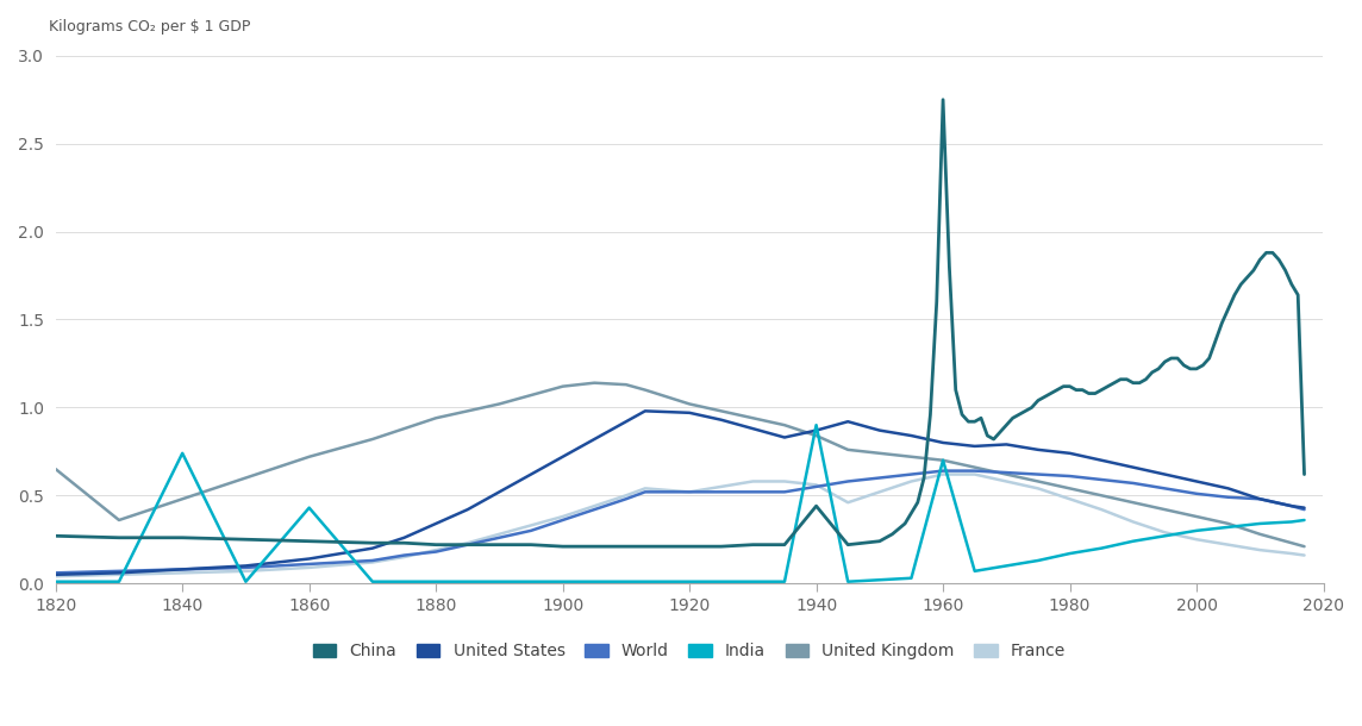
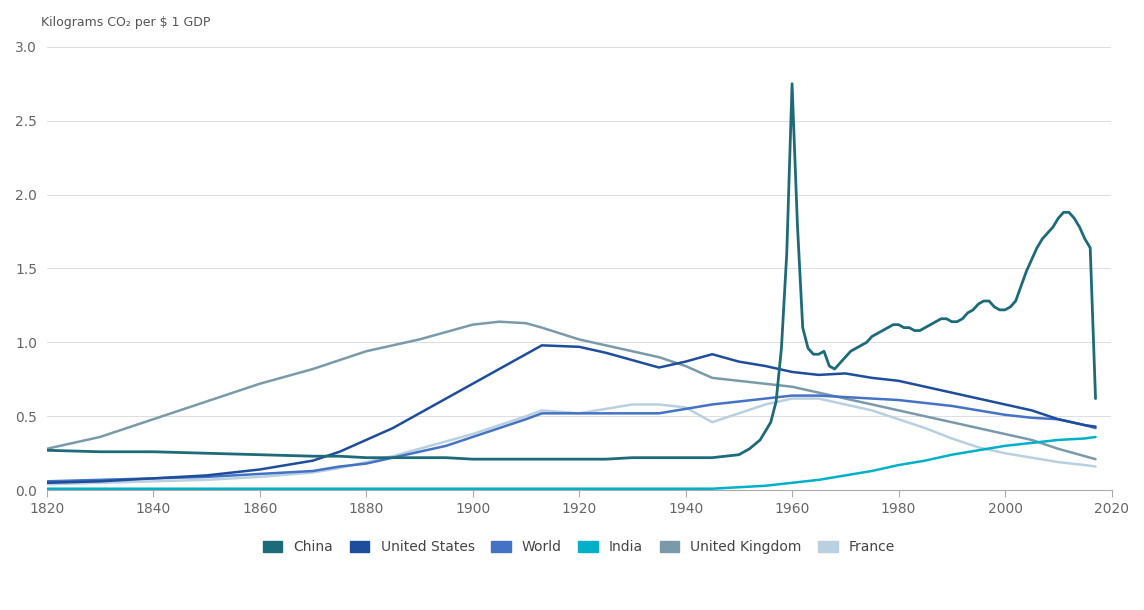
United Kingdom/1820: 0.65 -> 0.28
India/1840: 0.74 -> 0.01
India/1860: 0.43 -> 0.01
India/1940: 0.90 -> 0.01
China/1940: 0.44 -> 0.22
India/1960: 0.70 -> 0.05
